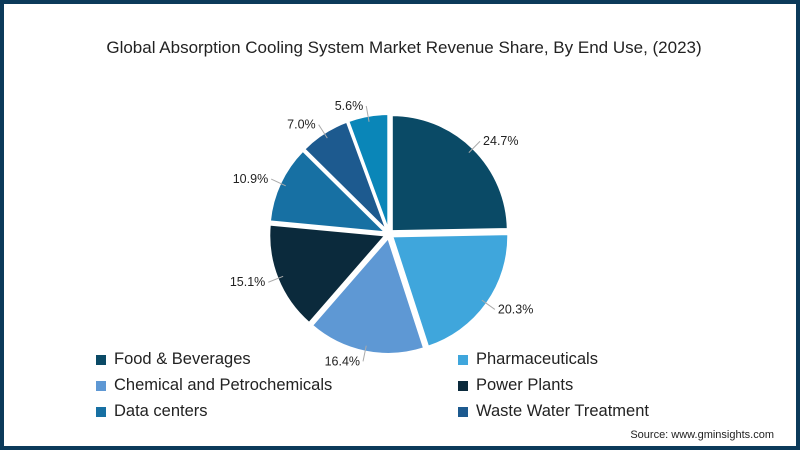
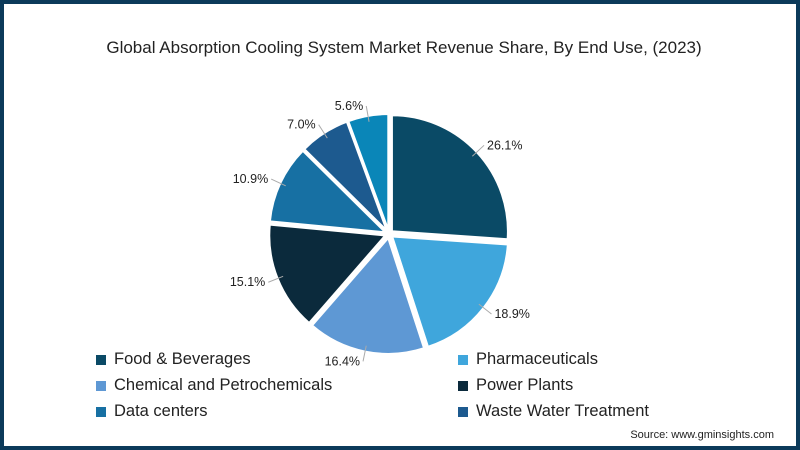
Food & Beverages: 24.7% -> 26.1%
Pharmaceuticals: 20.3% -> 18.9%
